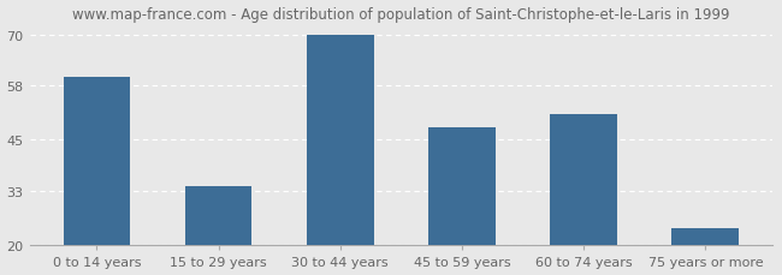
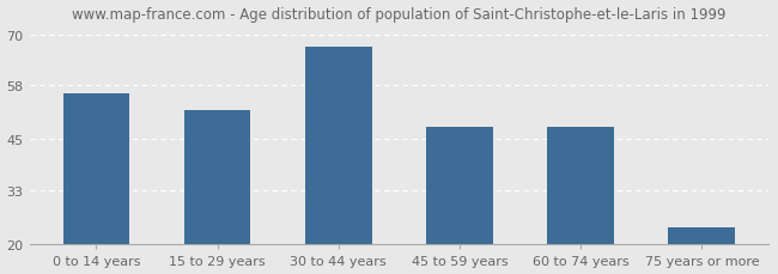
0 to 14 years: 60 -> 56
15 to 29 years: 34 -> 52
30 to 44 years: 70 -> 67
60 to 74 years: 51 -> 48
